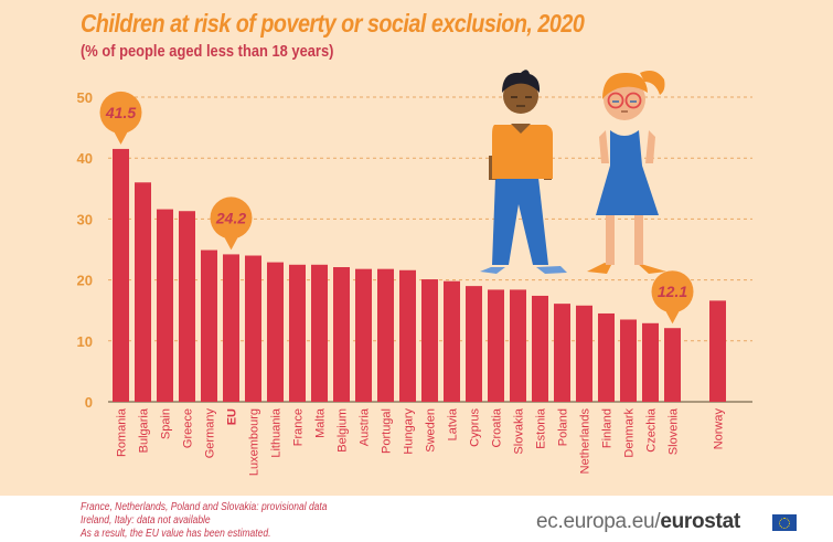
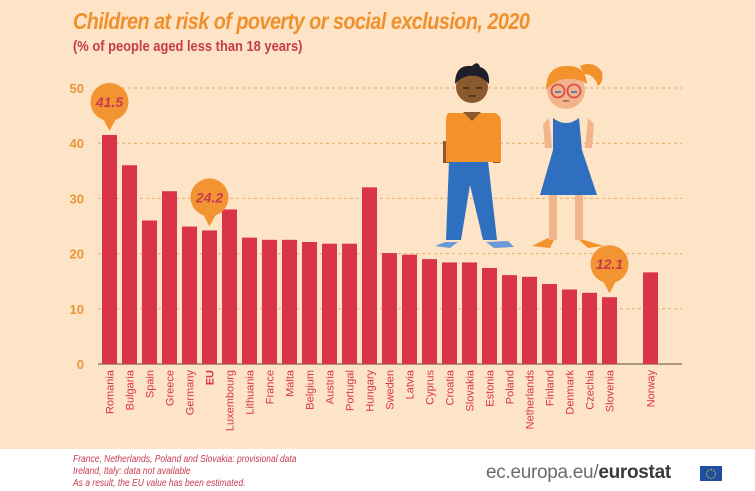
Spain: 32 -> 26
Luxembourg: 24 -> 28
Hungary: 22 -> 32
